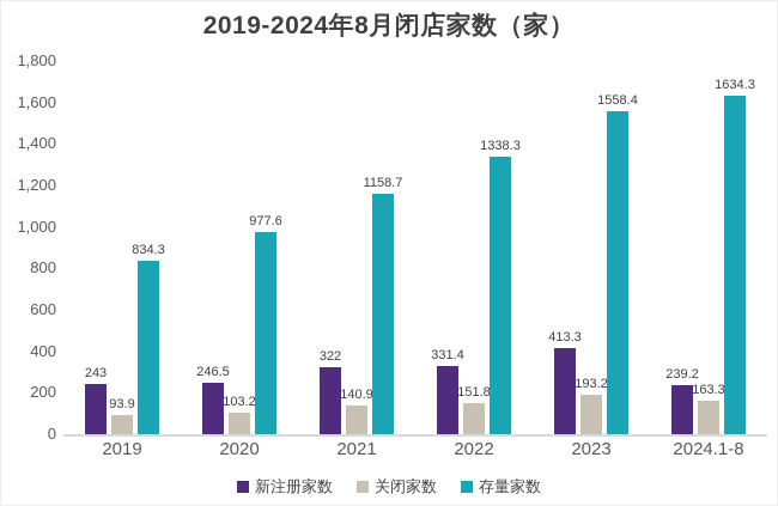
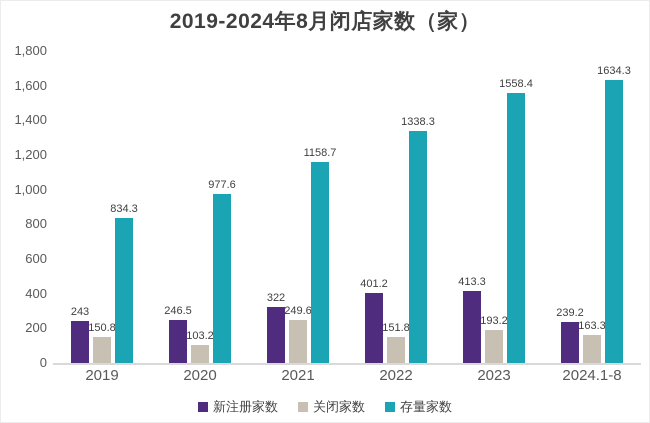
关闭家数/2019: 93.9 -> 150.8
关闭家数/2021: 140.9 -> 249.6
新注册家数/2022: 331.4 -> 401.2
